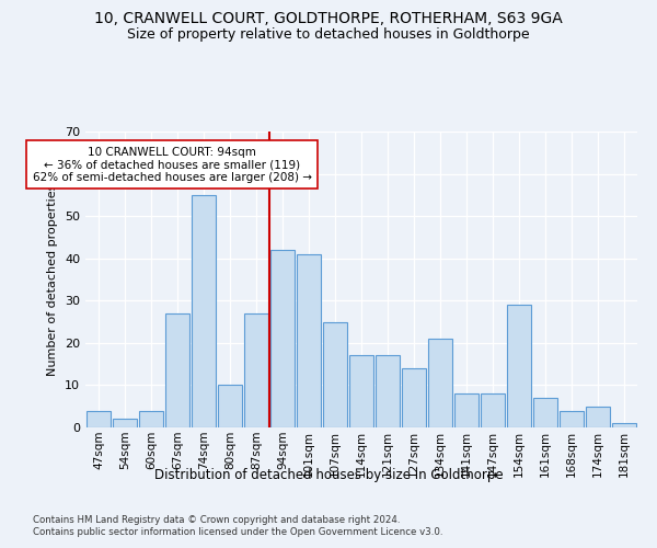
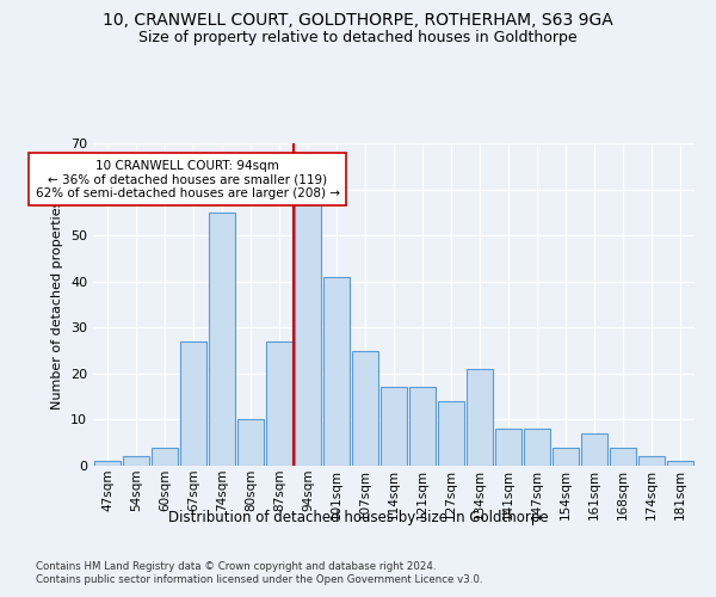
47sqm: 4 -> 1
94sqm: 42 -> 57
154sqm: 29 -> 4
174sqm: 5 -> 2
